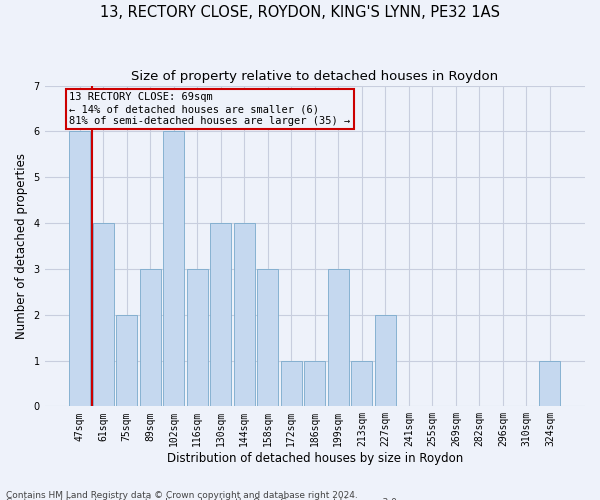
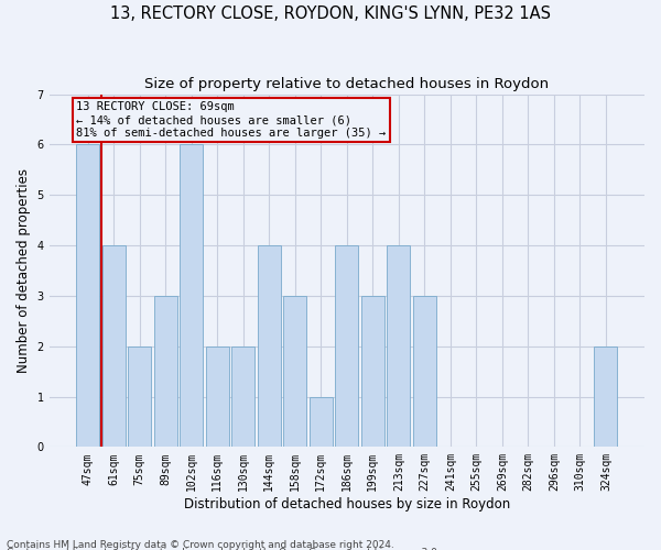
116sqm: 3 -> 2
130sqm: 4 -> 2
186sqm: 1 -> 4
213sqm: 1 -> 4
227sqm: 2 -> 3
324sqm: 1 -> 2
